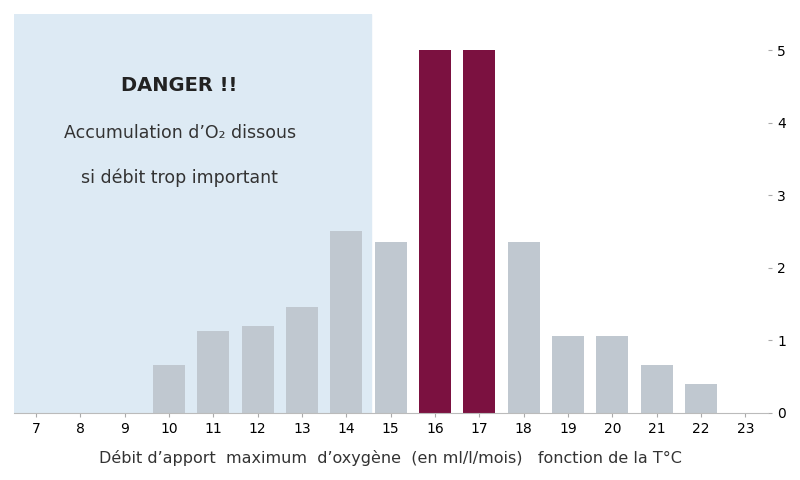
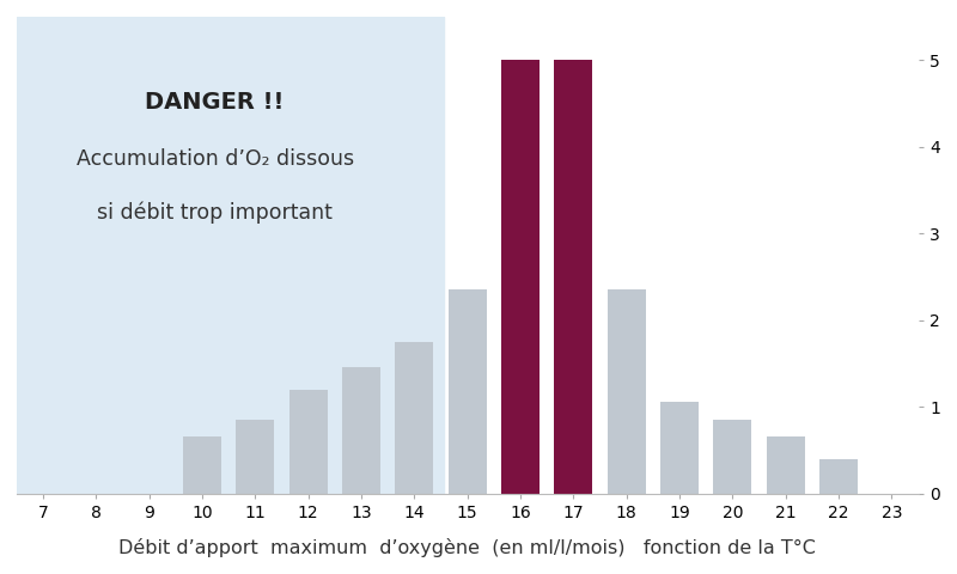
11: 1.12 -> 0.85
14: 2.50 -> 1.75
20: 1.06 -> 0.85
